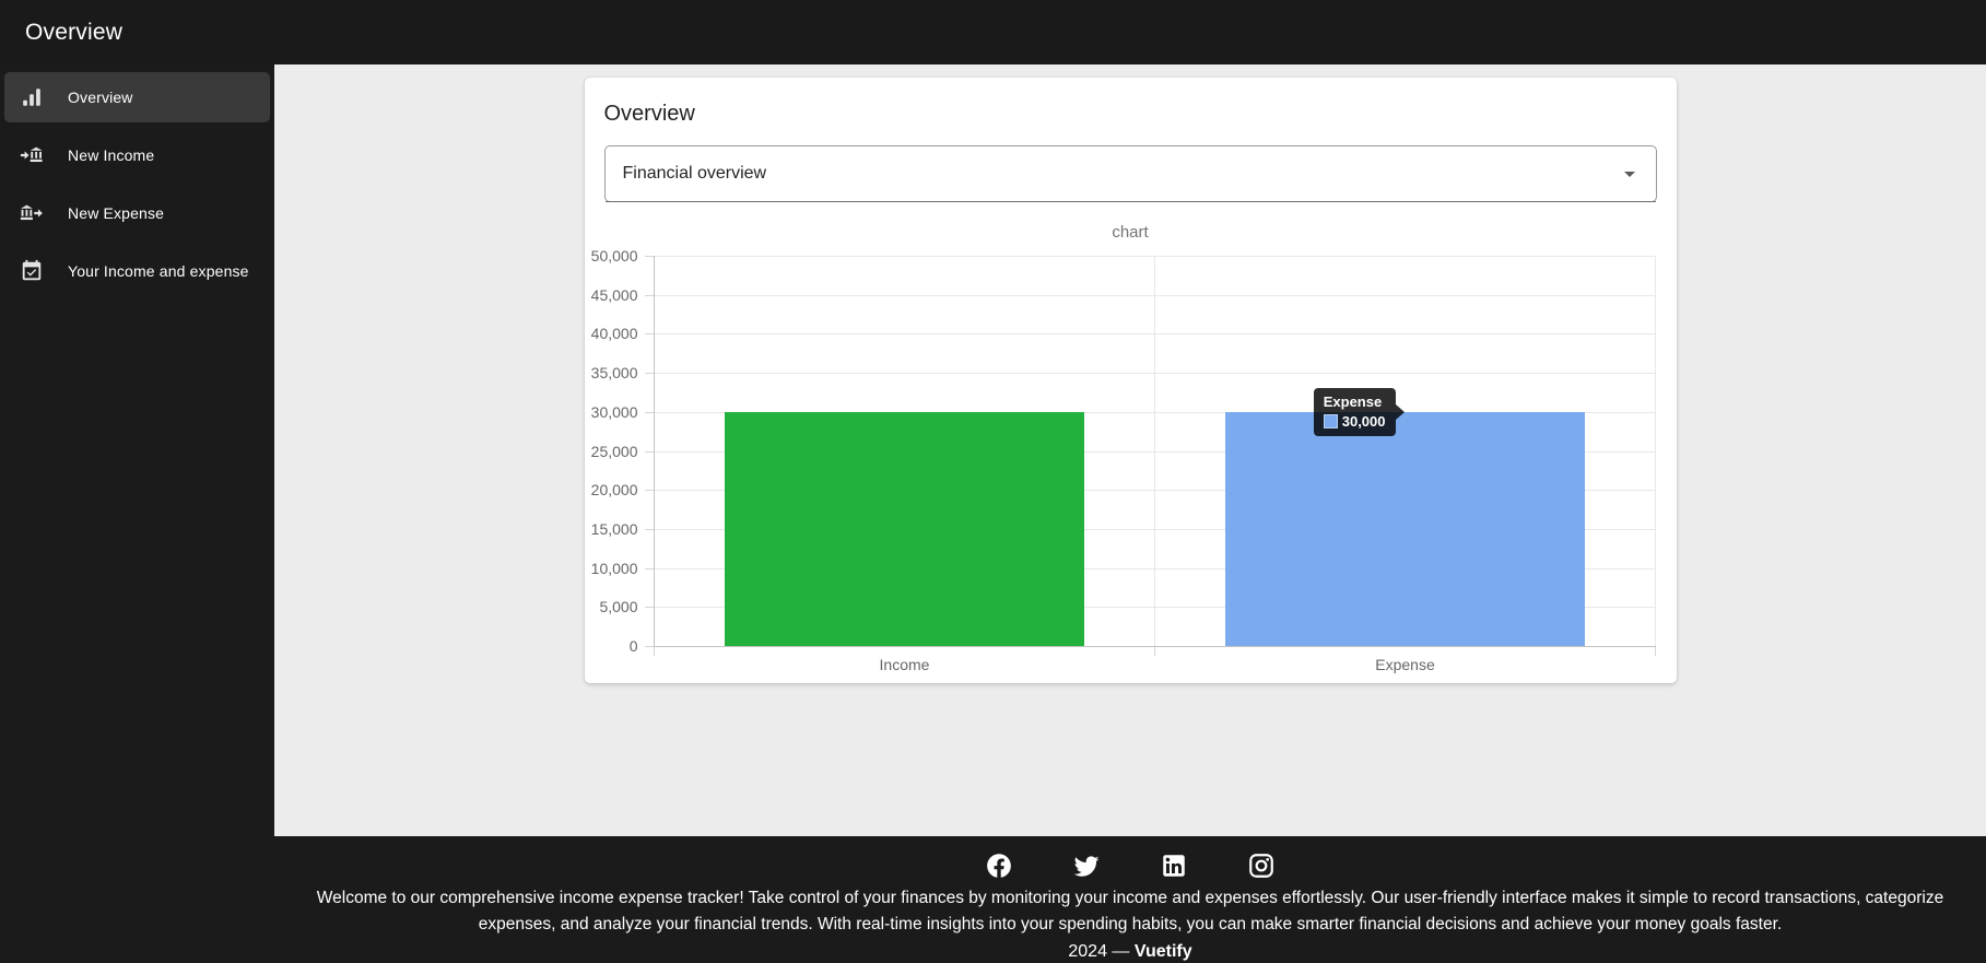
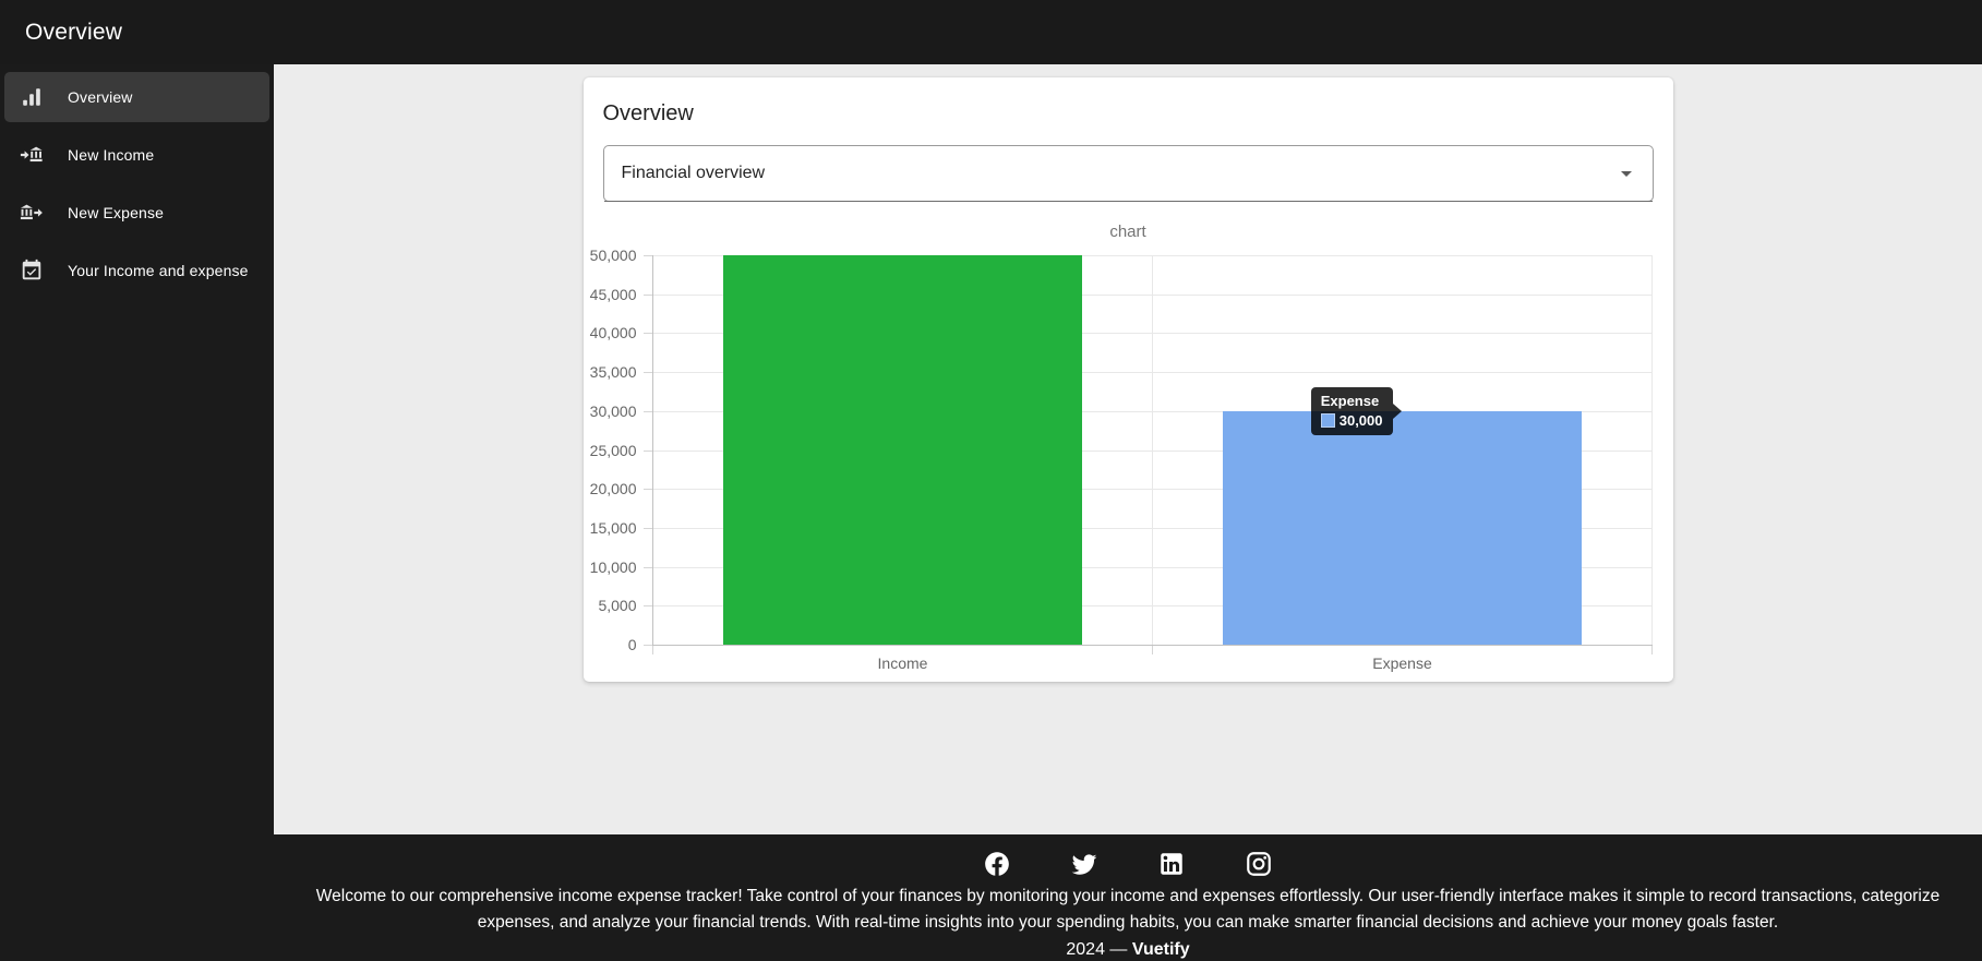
Income: 30000 -> 50000
